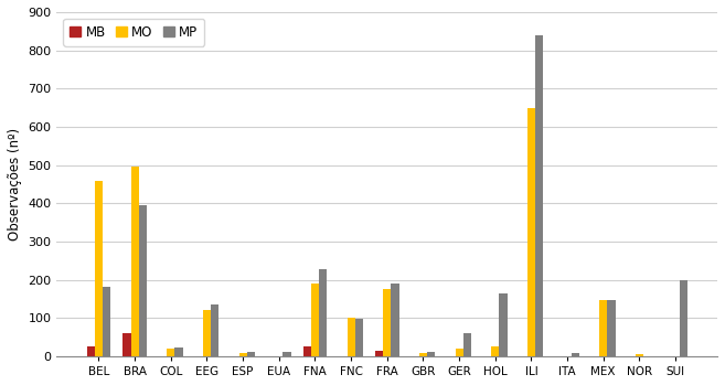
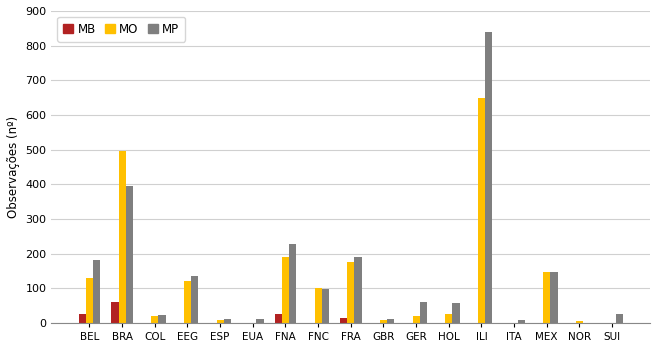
MO/BEL: 460 -> 130
MP/HOL: 165 -> 57
MP/SUI: 200 -> 27
